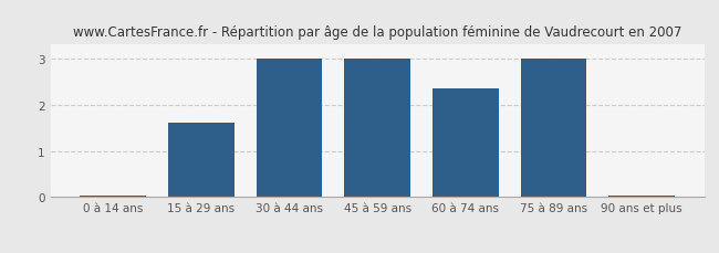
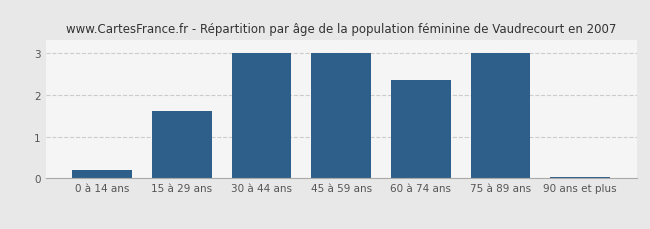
0 à 14 ans: 0.03 -> 0.20
